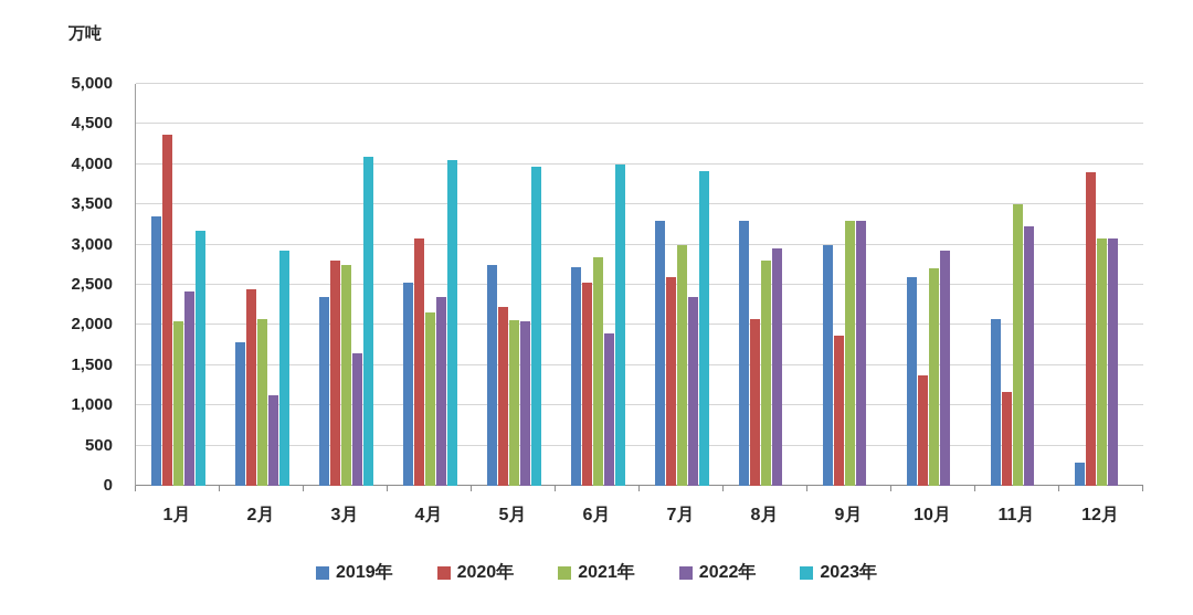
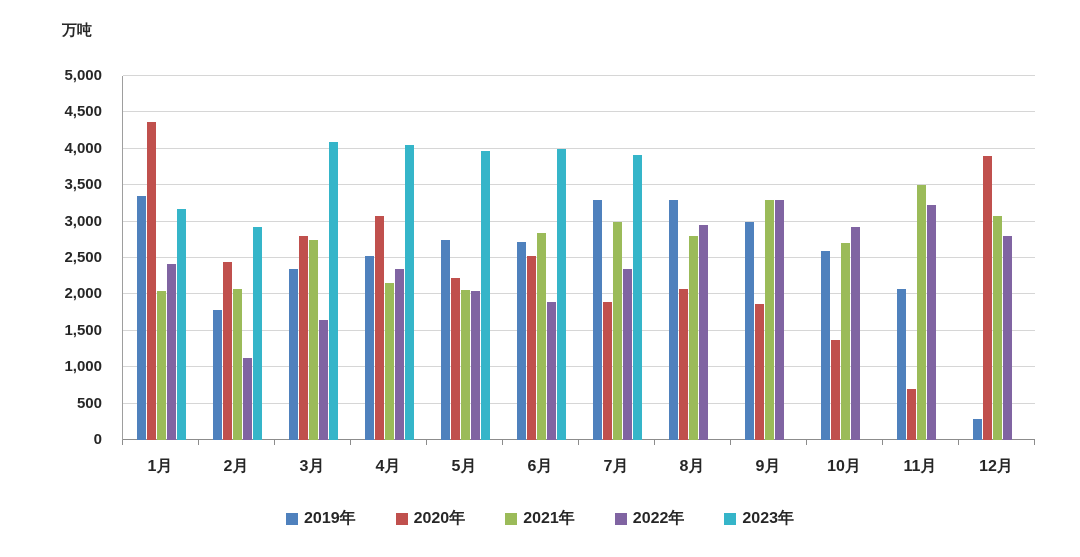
2020年/7月: 2600 -> 1900
2020年/11月: 1200 -> 700
2022年/12月: 3100 -> 2800
